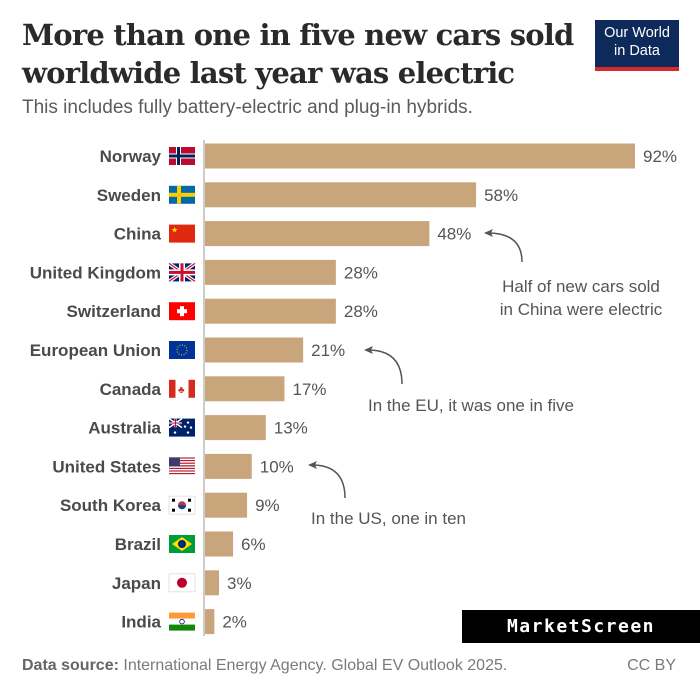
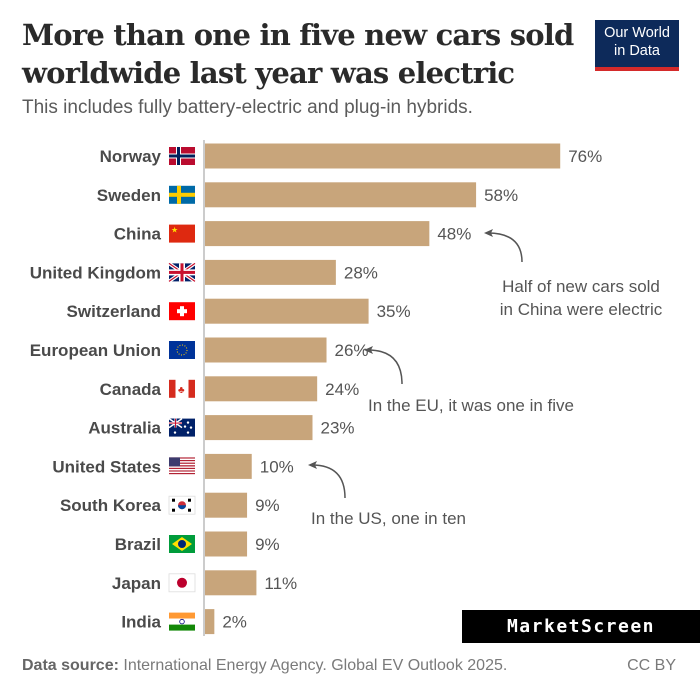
Norway: 92% -> 76%
Switzerland: 28% -> 35%
European Union: 21% -> 26%
Canada: 17% -> 24%
Australia: 13% -> 23%
Brazil: 6% -> 9%
Japan: 3% -> 11%
